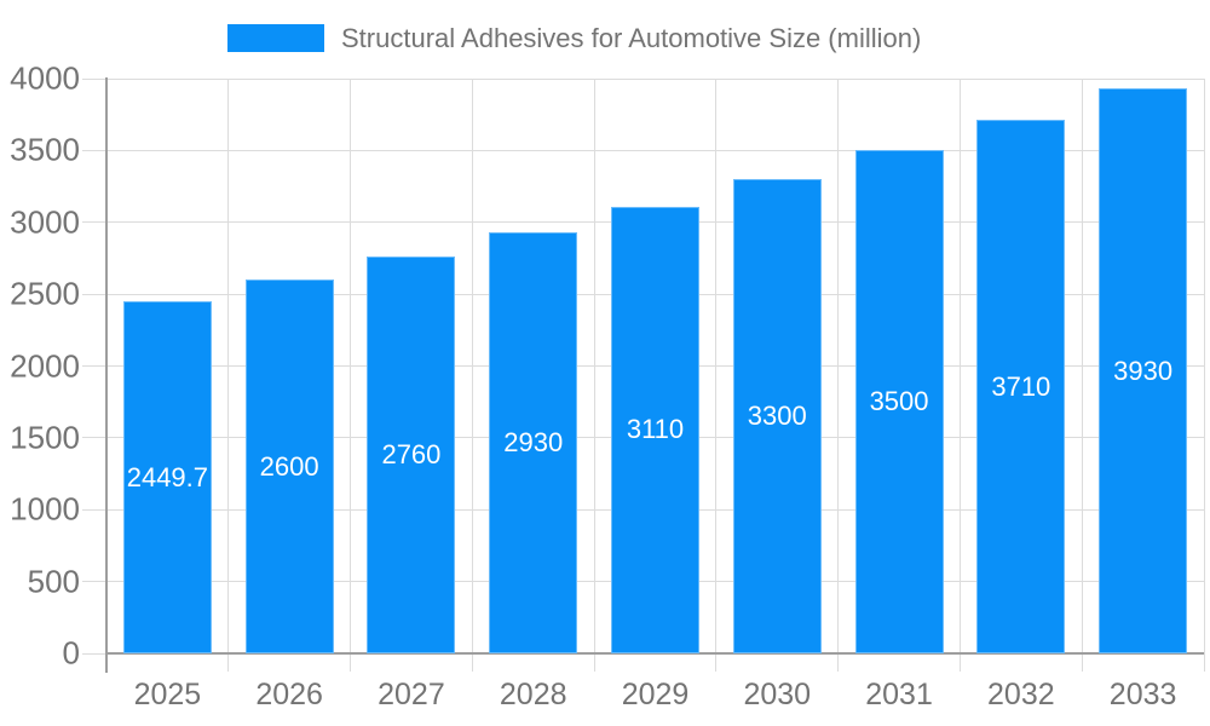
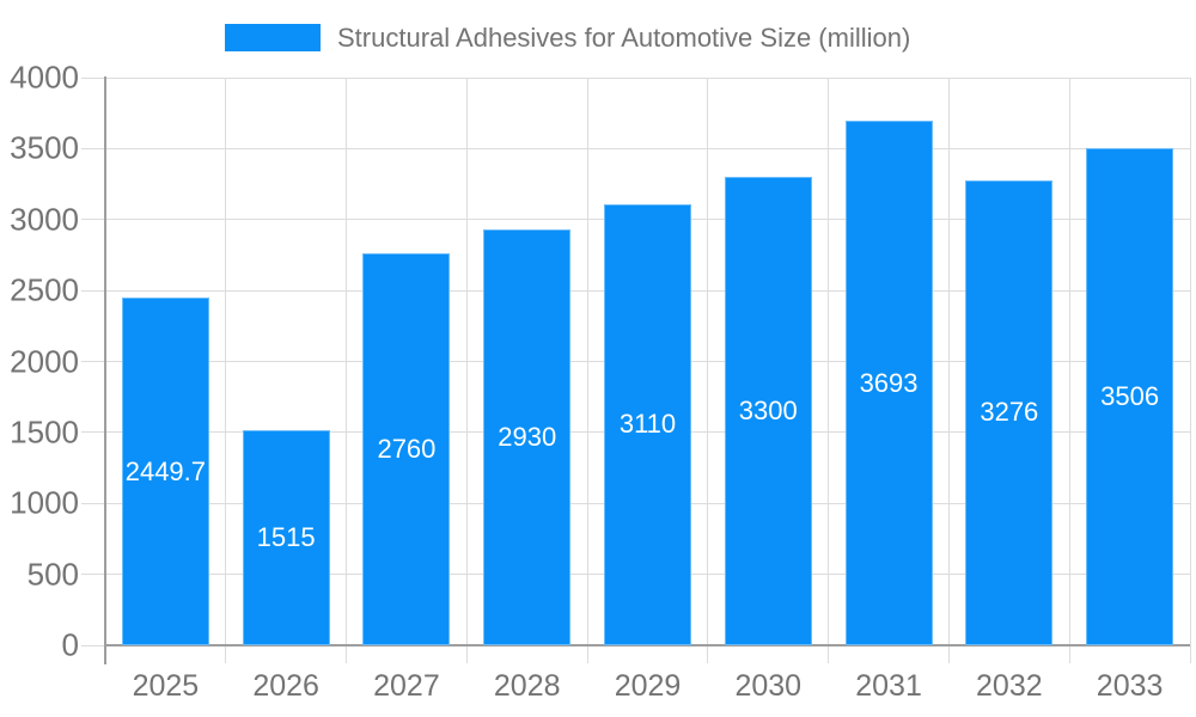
2026: 2600 -> 1515
2031: 3500 -> 3693
2032: 3710 -> 3276
2033: 3930 -> 3506
